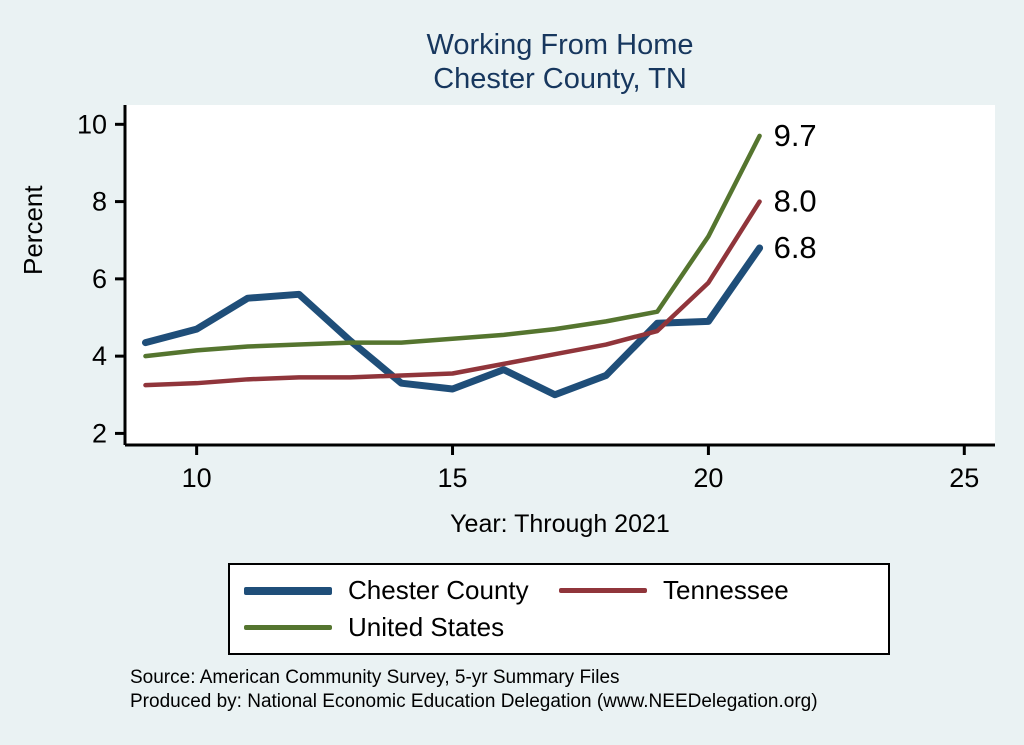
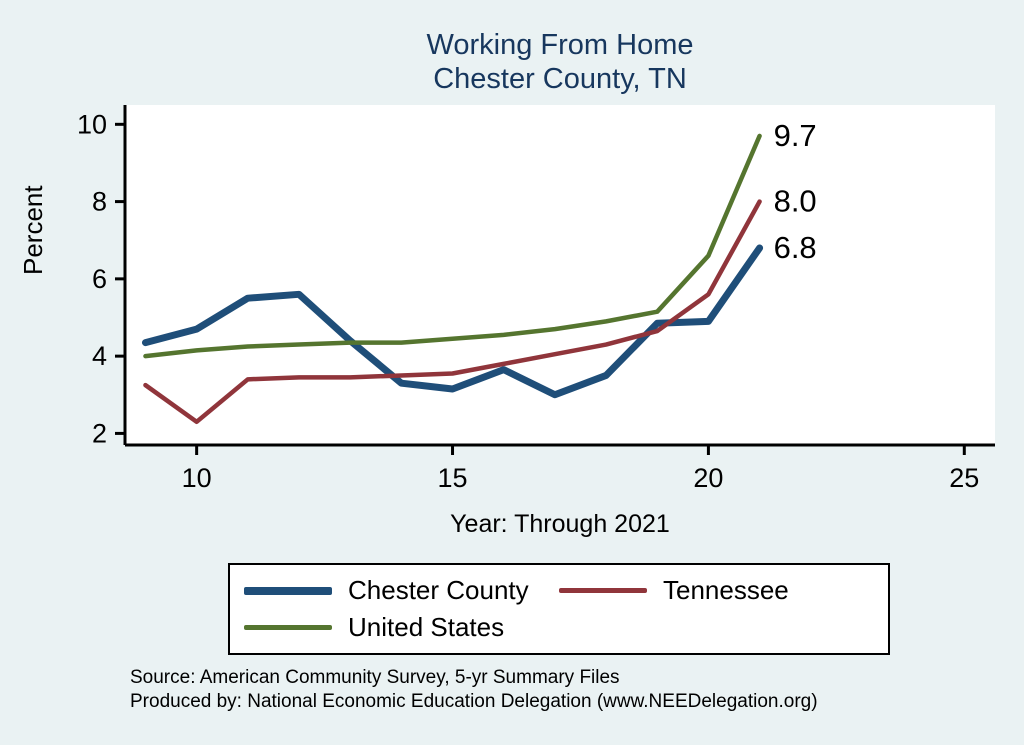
Tennessee/10: 3.3 -> 2.3
Tennessee/20: 5.9 -> 5.6
United States/20: 7.1 -> 6.6
